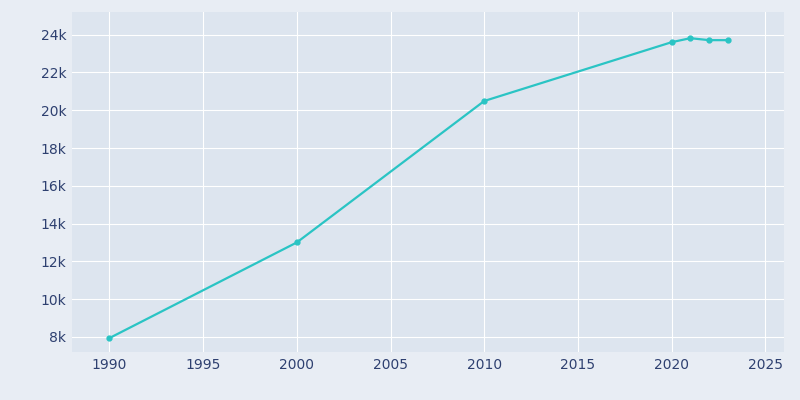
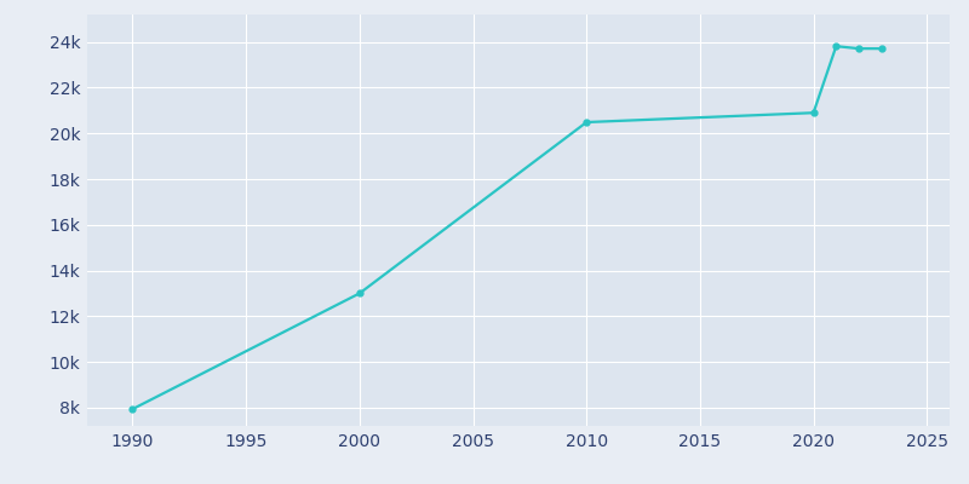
2020: 23.6k -> 20.9k
